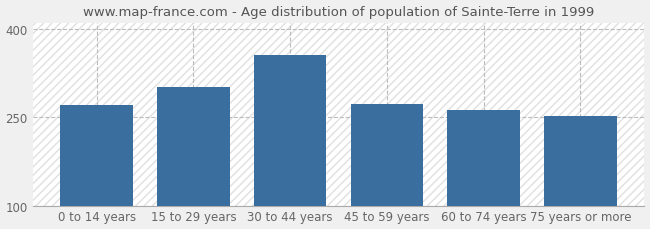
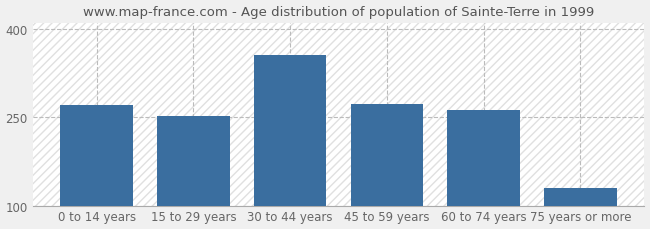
15 to 29 years: 302 -> 252
75 years or more: 252 -> 130
